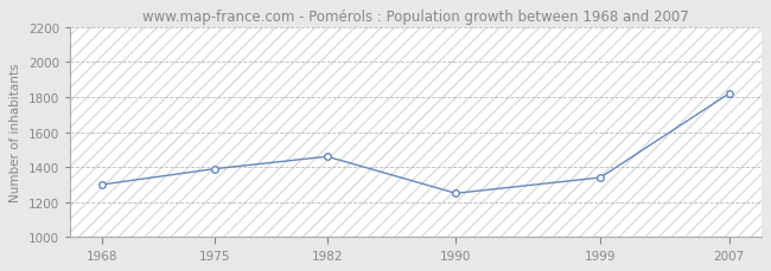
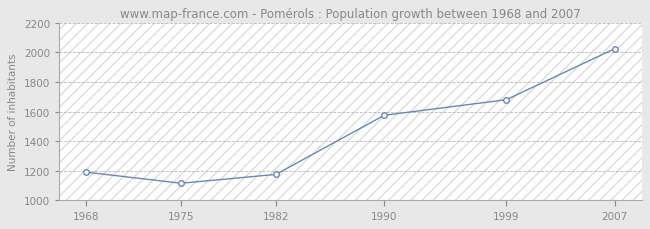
1968: 1300 -> 1190
1975: 1390 -> 1120
1982: 1460 -> 1180
1990: 1250 -> 1580
1999: 1340 -> 1680
2007: 1820 -> 2020
